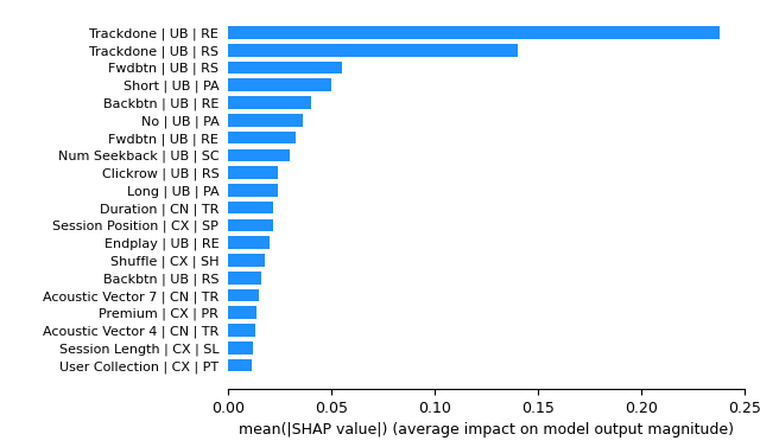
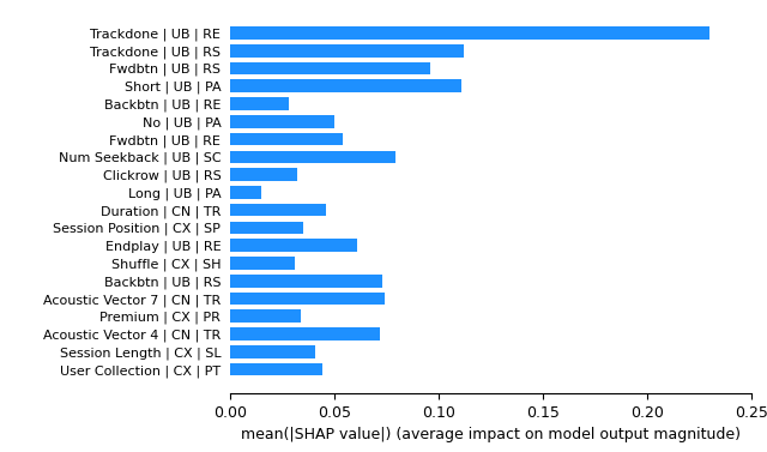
Trackdone | UB | RE: 0.238 -> 0.230
Trackdone | UB | RS: 0.140 -> 0.112
Fwdbtn | UB | RS: 0.055 -> 0.096
Short | UB | PA: 0.050 -> 0.111
Backbtn | UB | RE: 0.040 -> 0.028
No | UB | PA: 0.036 -> 0.050
Fwdbtn | UB | RE: 0.033 -> 0.054
Num Seekback | UB | SC: 0.030 -> 0.079
Clickrow | UB | RS: 0.024 -> 0.032
Long | UB | PA: 0.024 -> 0.015
Duration | CN | TR: 0.022 -> 0.046
Session Position | CX | SP: 0.022 -> 0.035
Endplay | UB | RE: 0.020 -> 0.061
Shuffle | CX | SH: 0.018 -> 0.031
Backbtn | UB | RS: 0.016 -> 0.073
Acoustic Vector 7 | CN | TR: 0.015 -> 0.074
Premium | CX | PR: 0.014 -> 0.034
Acoustic Vector 4 | CN | TR: 0.013 -> 0.072
Session Length | CX | SL: 0.012 -> 0.041
User Collection | CX | PT: 0.011 -> 0.044
